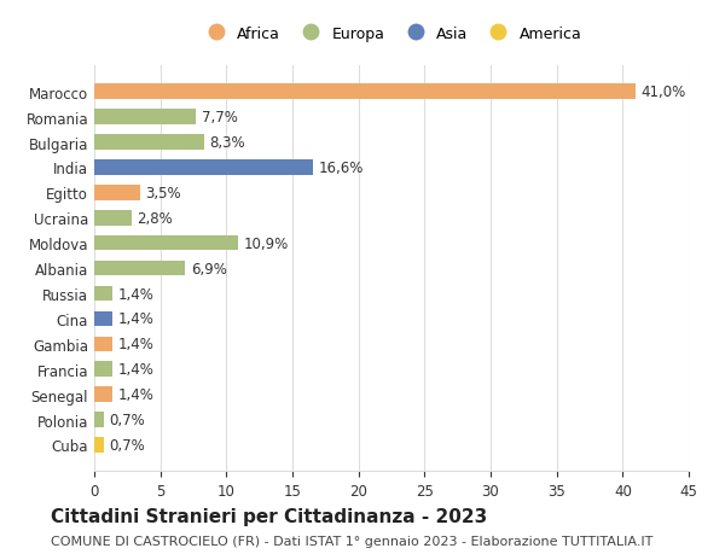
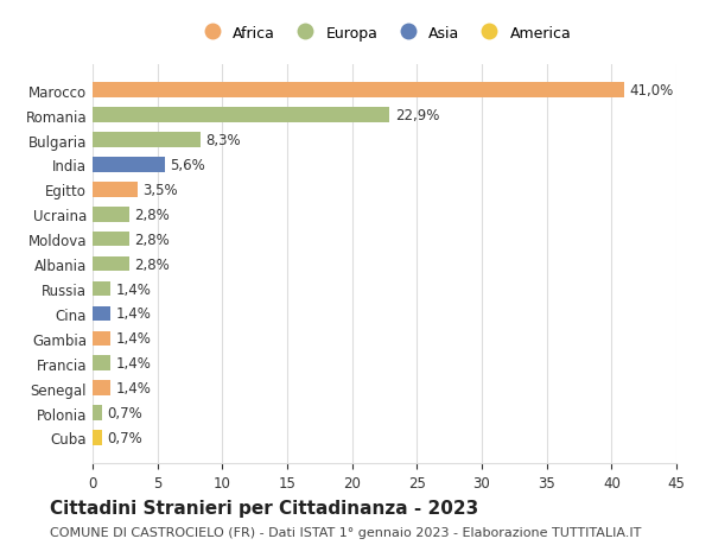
Romania: 7,7% -> 22,9%
India: 16,6% -> 5,6%
Moldova: 10,9% -> 2,8%
Albania: 6,9% -> 2,8%
